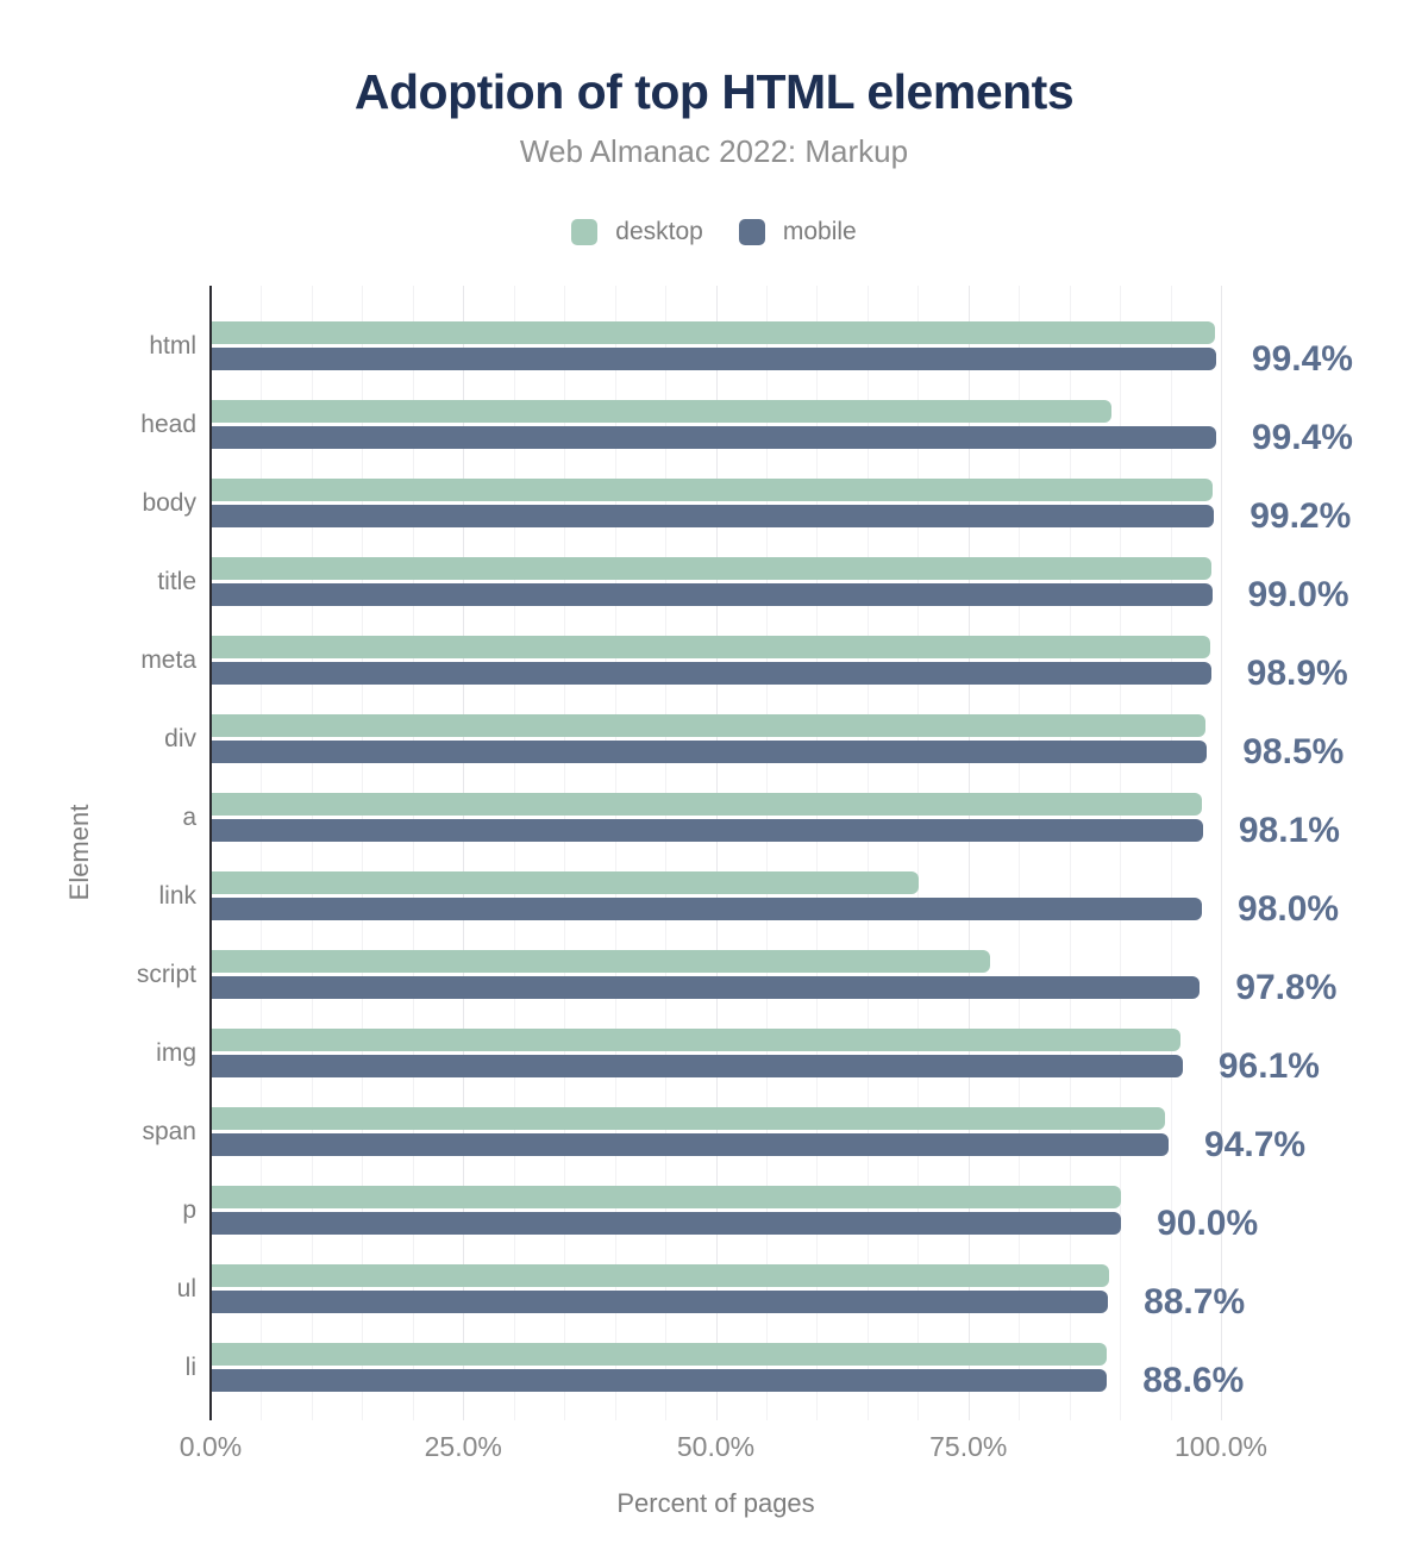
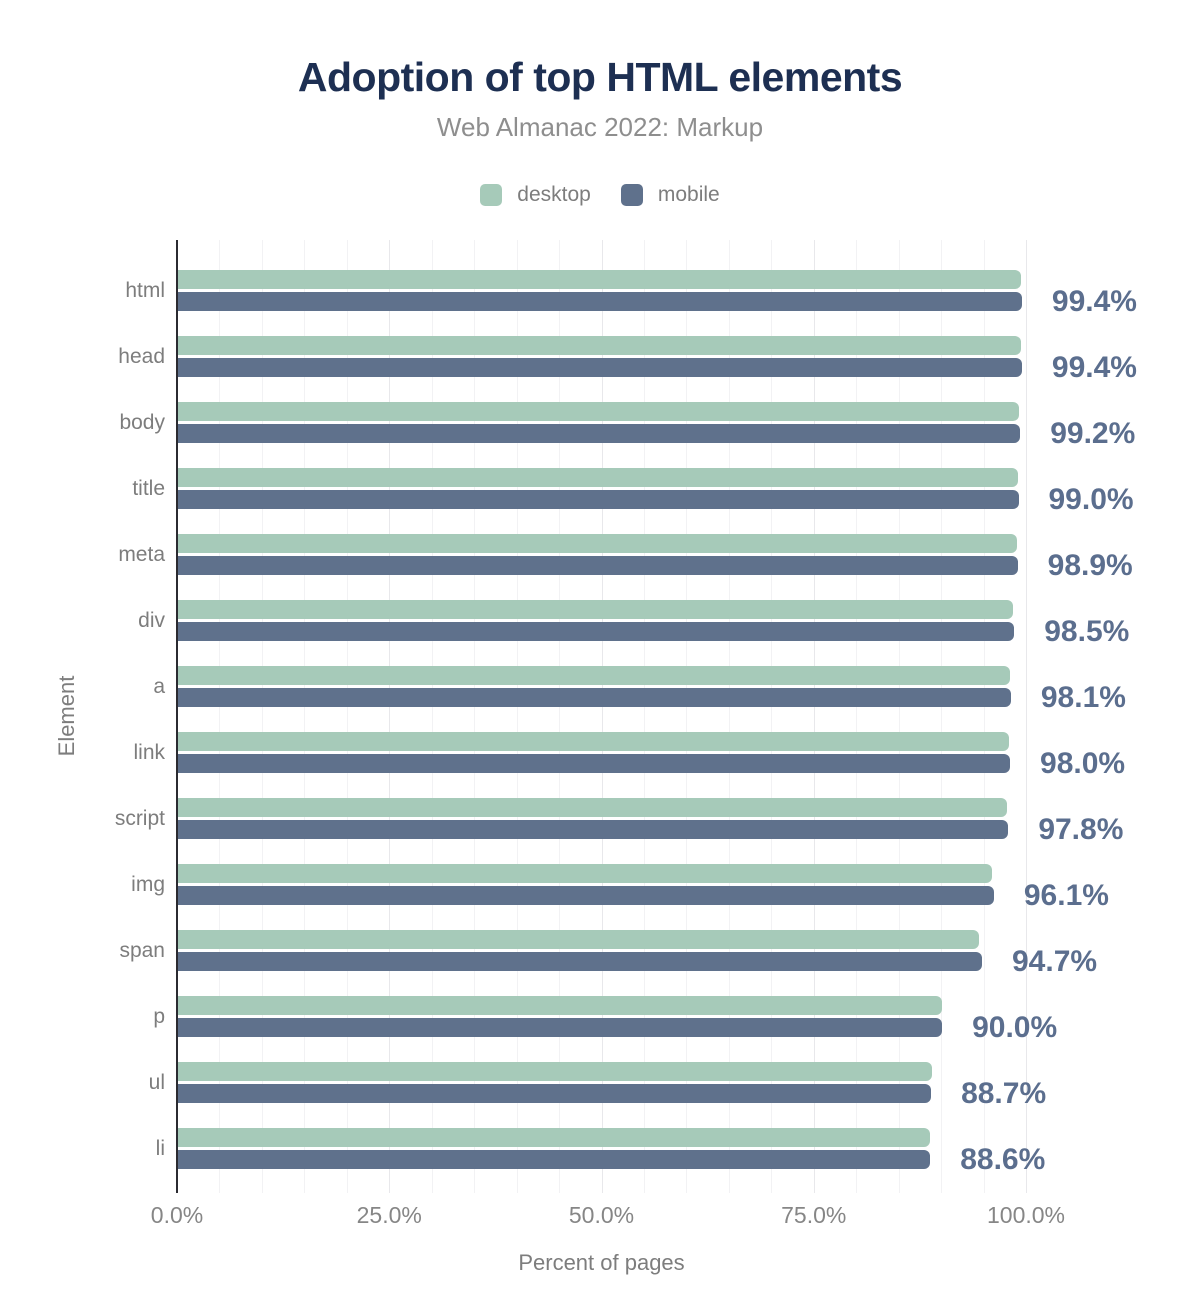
desktop/head: 89% -> 99%
desktop/link: 70% -> 98%
desktop/script: 77% -> 98%
